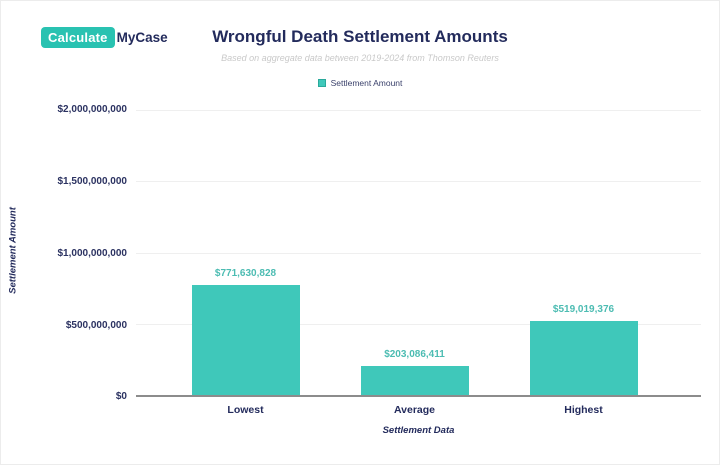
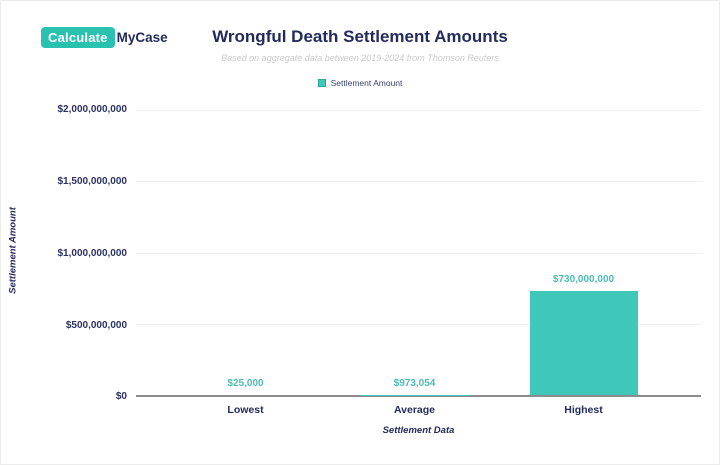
Lowest: $771,630,828 -> $25,000
Average: $203,086,411 -> $973,054
Highest: $519,019,376 -> $730,000,000
